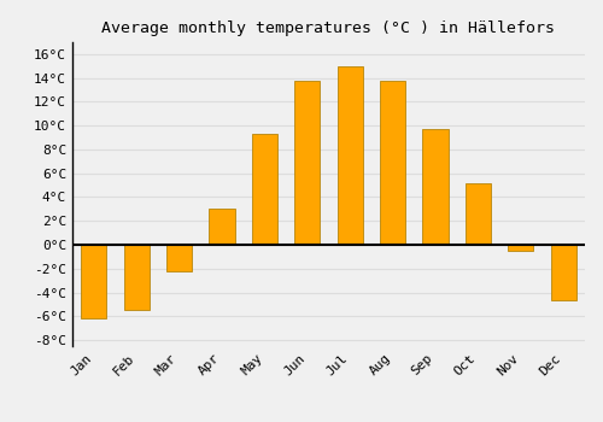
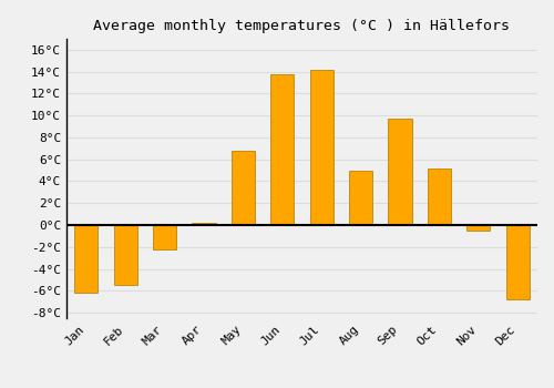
Apr: 3.0°C -> 0.2°C
May: 9.3°C -> 6.8°C
Jul: 15.0°C -> 14.2°C
Aug: 13.8°C -> 5.0°C
Dec: -4.7°C -> -6.8°C
